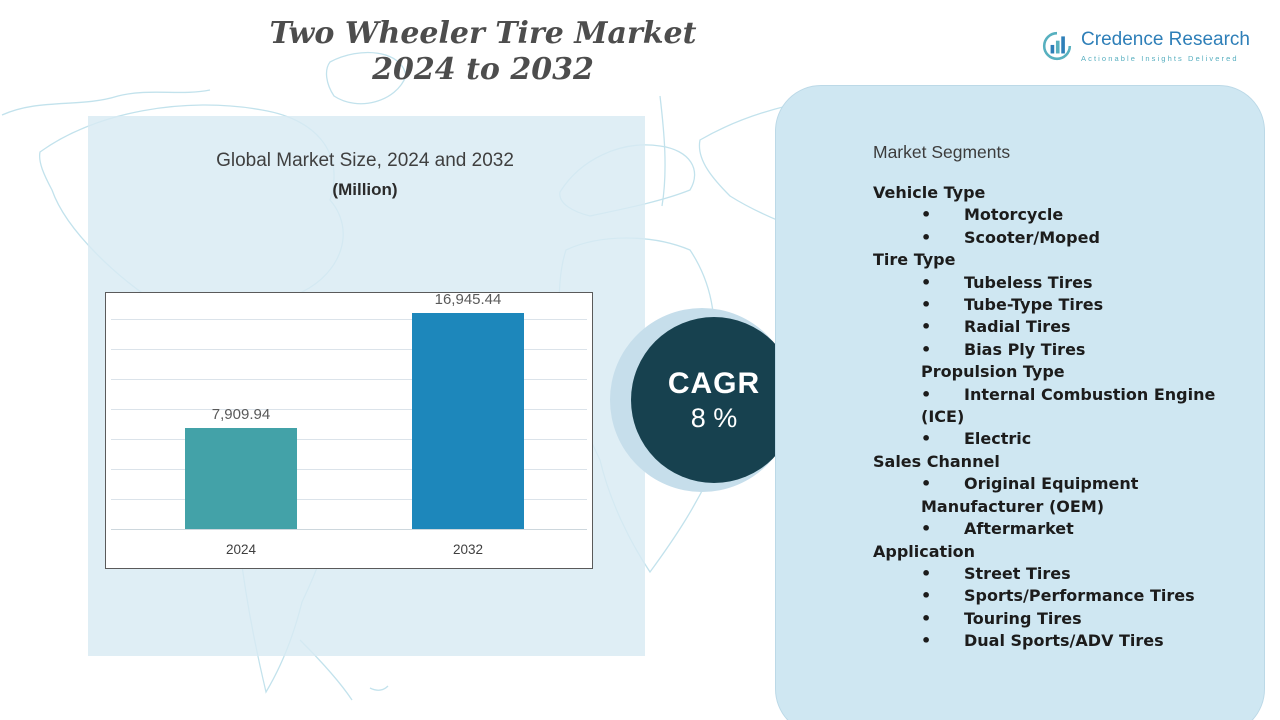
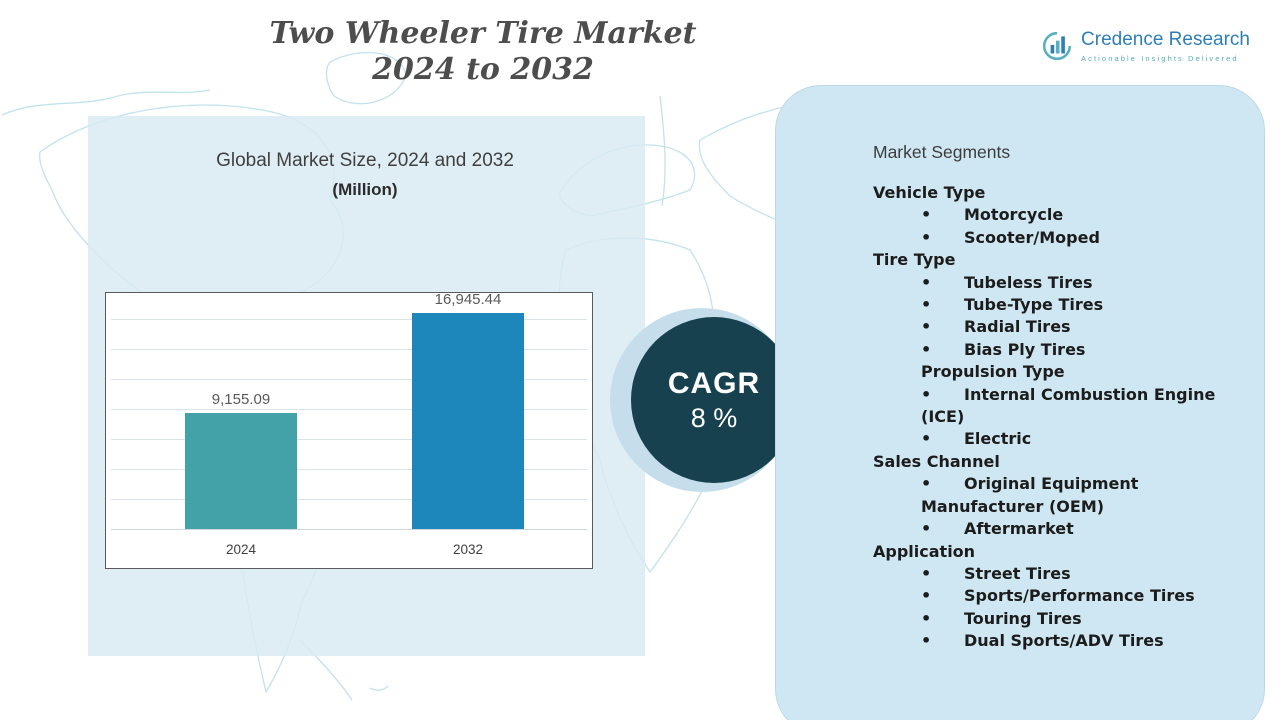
2024: 7,909.94 -> 9,155.09
